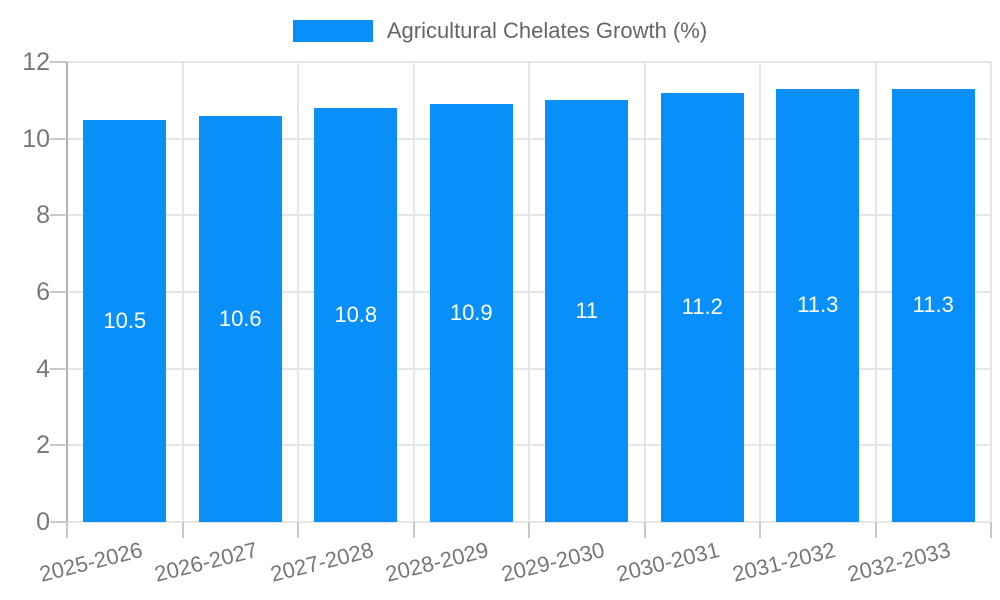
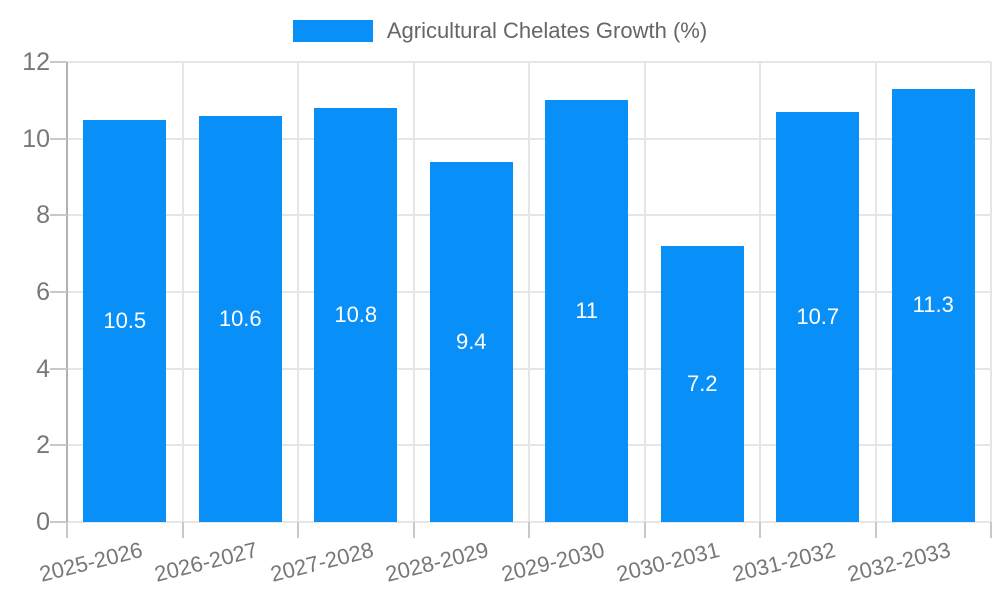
2028-2029: 10.9 -> 9.4
2030-2031: 11.2 -> 7.2
2031-2032: 11.3 -> 10.7
